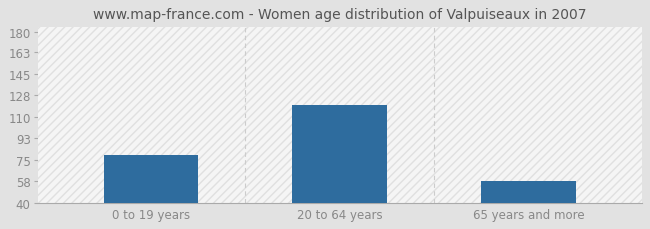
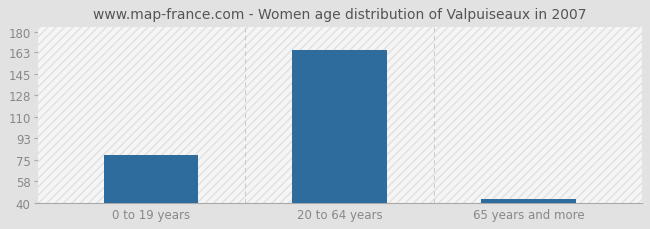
20 to 64 years: 120 -> 165
65 years and more: 58 -> 43
